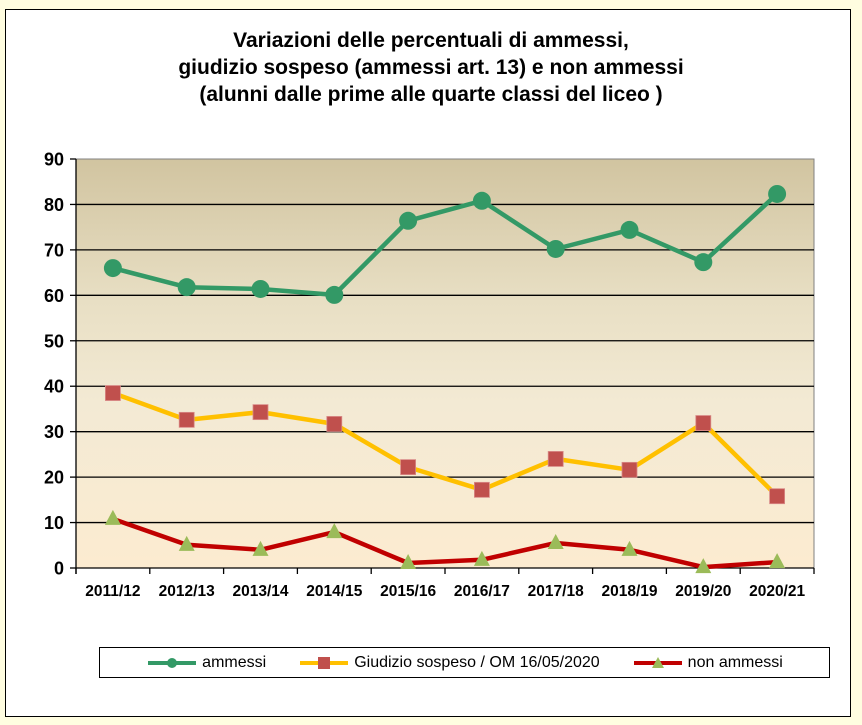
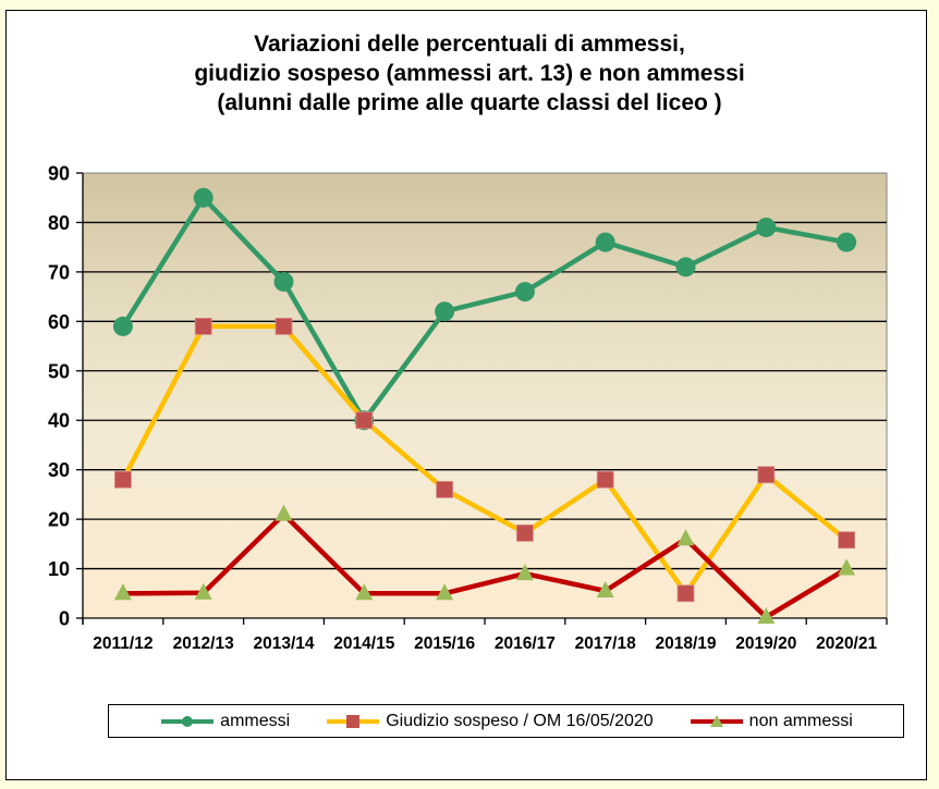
ammessi/2011/12: 66 -> 59
Giudizio sospeso / OM 16/05/2020/2011/12: 38 -> 28
non ammessi/2011/12: 11 -> 5
ammessi/2012/13: 62 -> 85
Giudizio sospeso / OM 16/05/2020/2012/13: 33 -> 59
ammessi/2013/14: 61 -> 68
Giudizio sospeso / OM 16/05/2020/2013/14: 34 -> 59
non ammessi/2013/14: 4 -> 21
ammessi/2014/15: 60 -> 40
Giudizio sospeso / OM 16/05/2020/2014/15: 32 -> 40
non ammessi/2014/15: 8 -> 5
ammessi/2015/16: 76 -> 62
Giudizio sospeso / OM 16/05/2020/2015/16: 22 -> 26
non ammessi/2015/16: 1 -> 5
ammessi/2016/17: 81 -> 66
non ammessi/2016/17: 2 -> 9
ammessi/2017/18: 70 -> 76
Giudizio sospeso / OM 16/05/2020/2017/18: 24 -> 28
ammessi/2018/19: 74 -> 71
Giudizio sospeso / OM 16/05/2020/2018/19: 22 -> 5
non ammessi/2018/19: 4 -> 16
ammessi/2019/20: 67 -> 79
Giudizio sospeso / OM 16/05/2020/2019/20: 32 -> 29
ammessi/2020/21: 82 -> 76
non ammessi/2020/21: 1 -> 10
